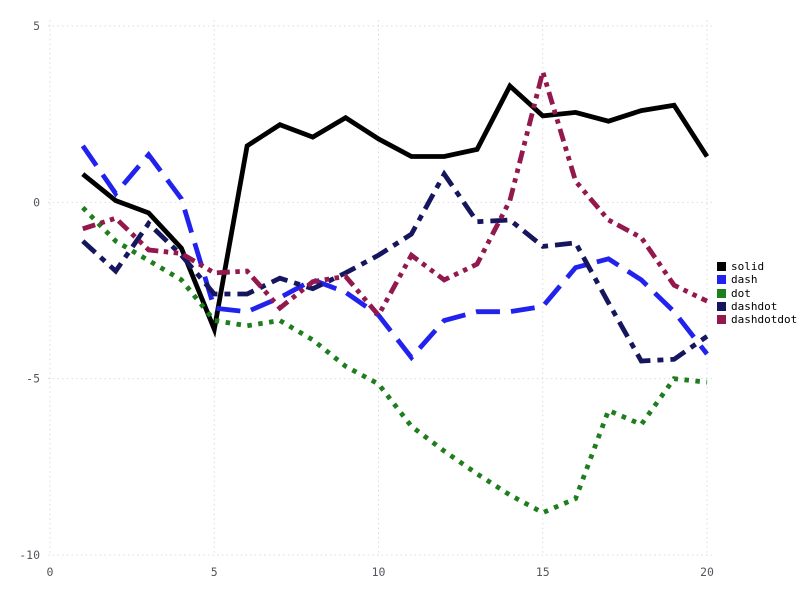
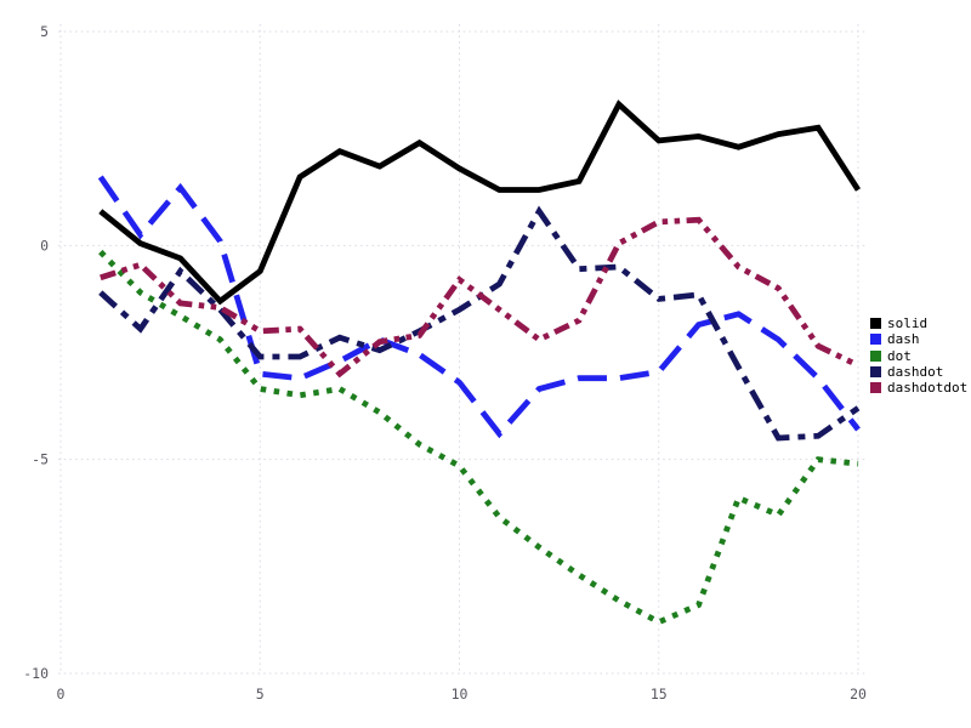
solid/5: -3.6 -> -0.6
dashdotdot/10: -3.2 -> -0.8
dashdotdot/15: 3.7 -> 0.6
